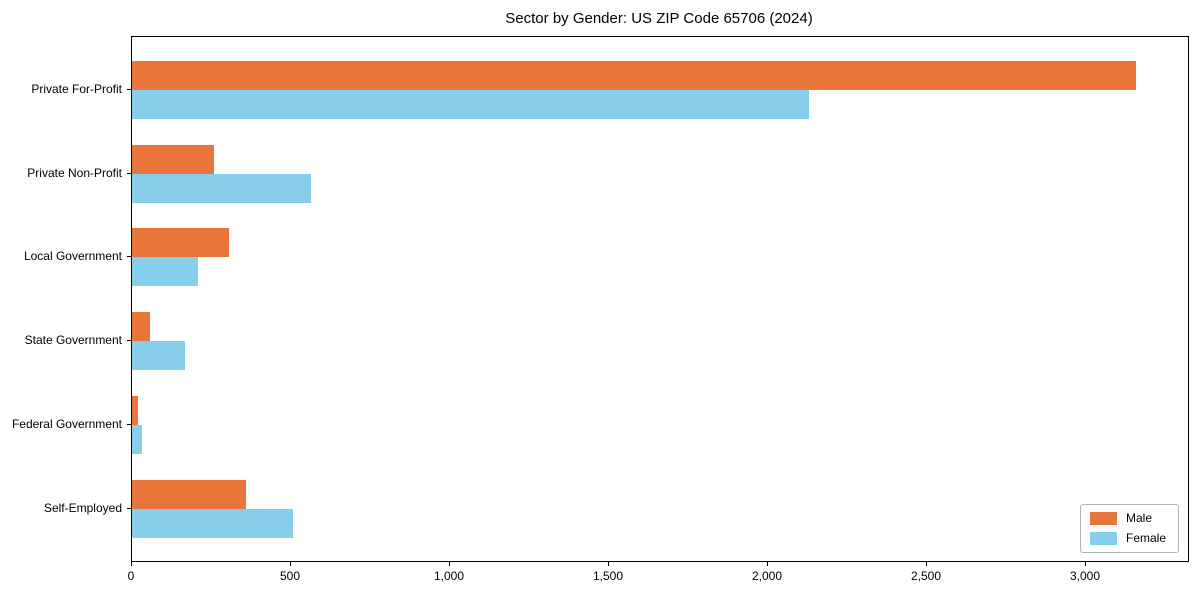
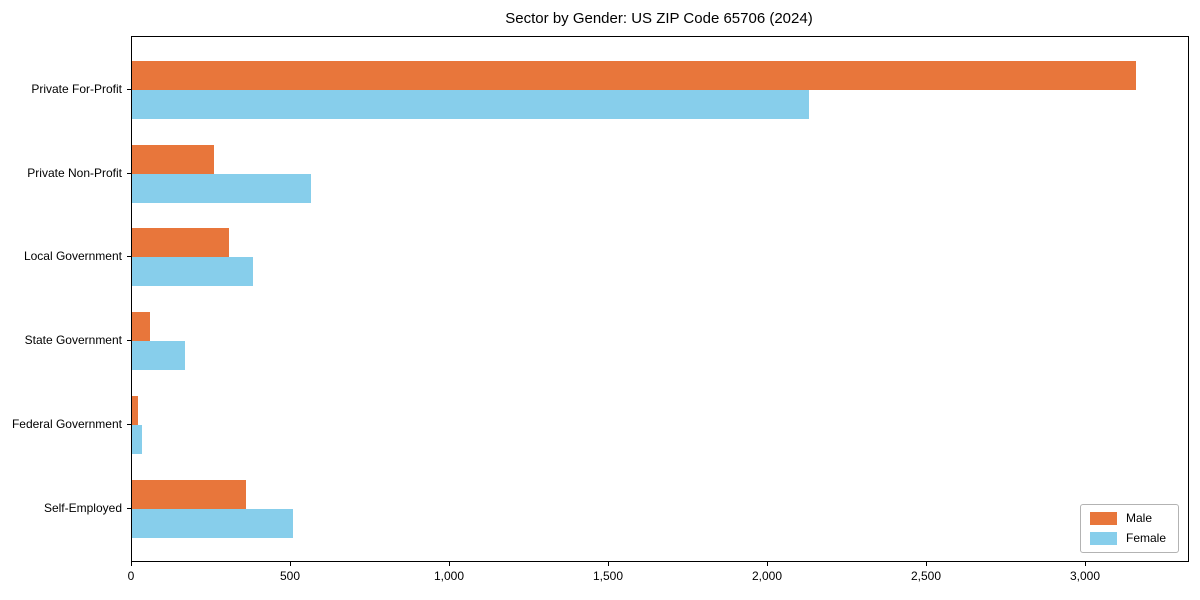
Female/Local Government: 210 -> 380
